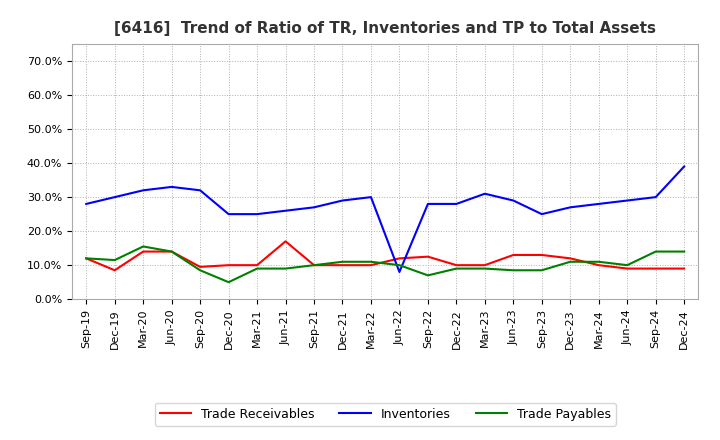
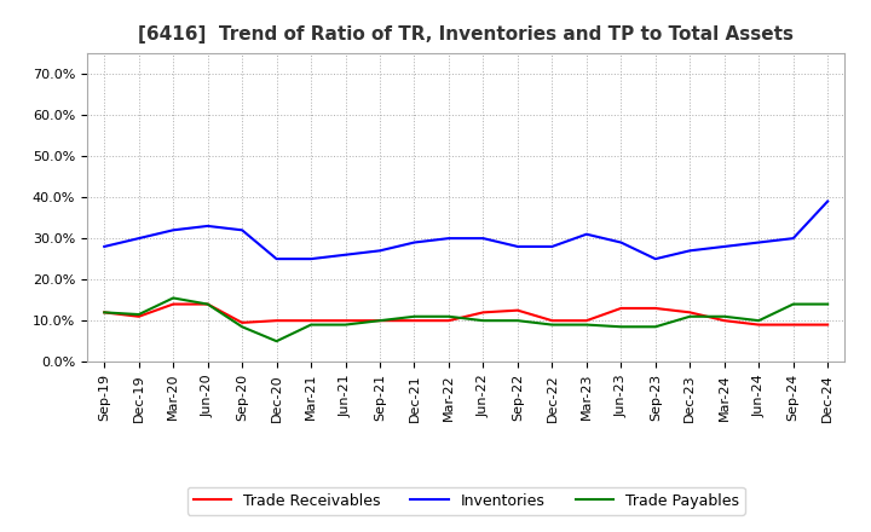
Trade Receivables/Dec-19: 8.5% -> 11.0%
Trade Receivables/Jun-21: 17.0% -> 10.0%
Inventories/Jun-22: 8% -> 30%
Trade Payables/Sep-22: 7.0% -> 10.0%
